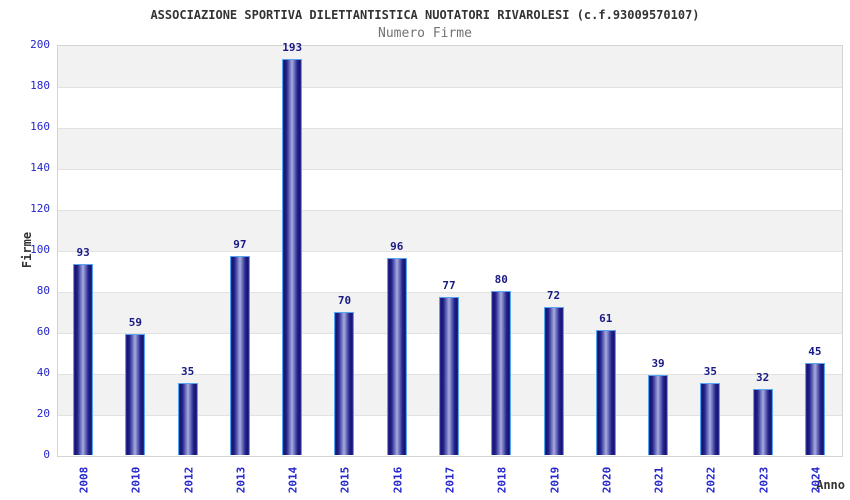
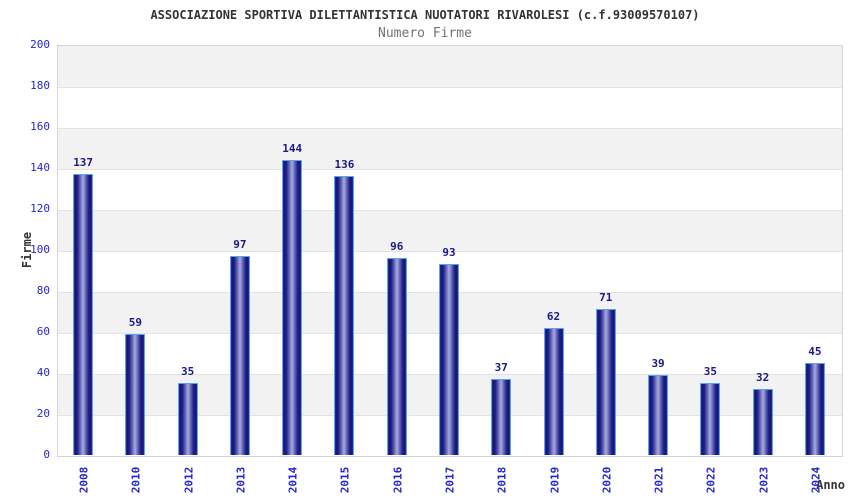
2008: 93 -> 137
2014: 193 -> 144
2015: 70 -> 136
2017: 77 -> 93
2018: 80 -> 37
2019: 72 -> 62
2020: 61 -> 71
